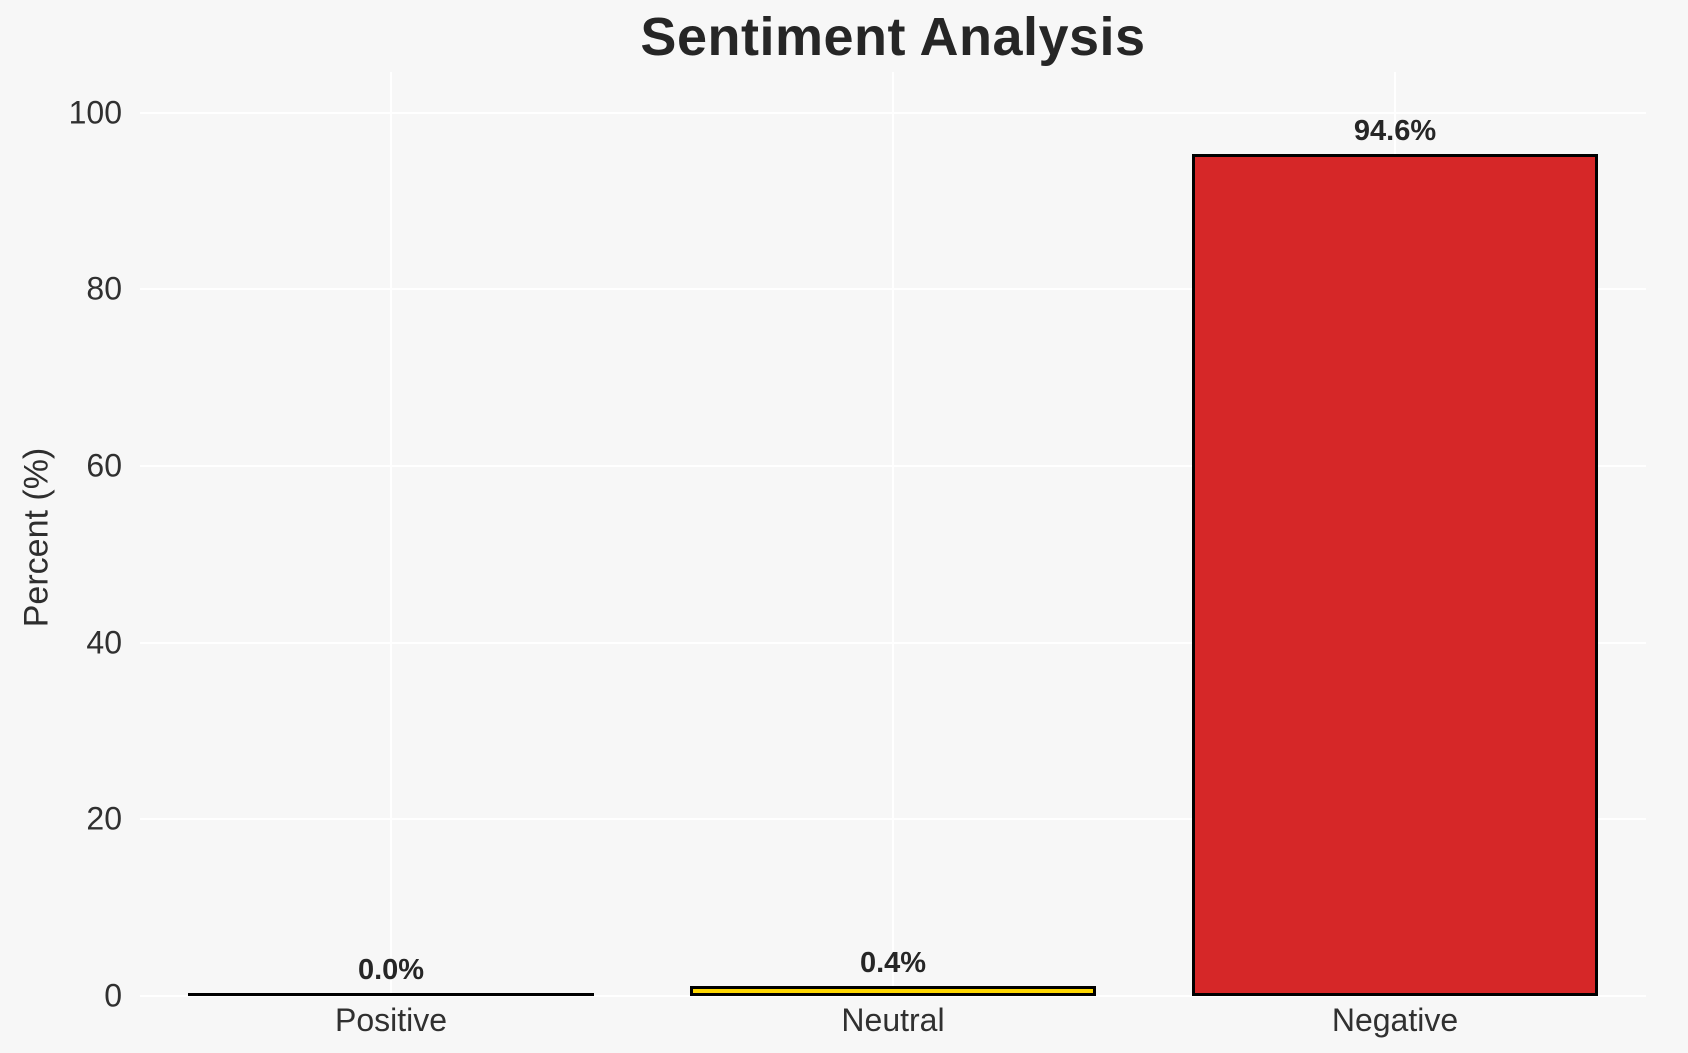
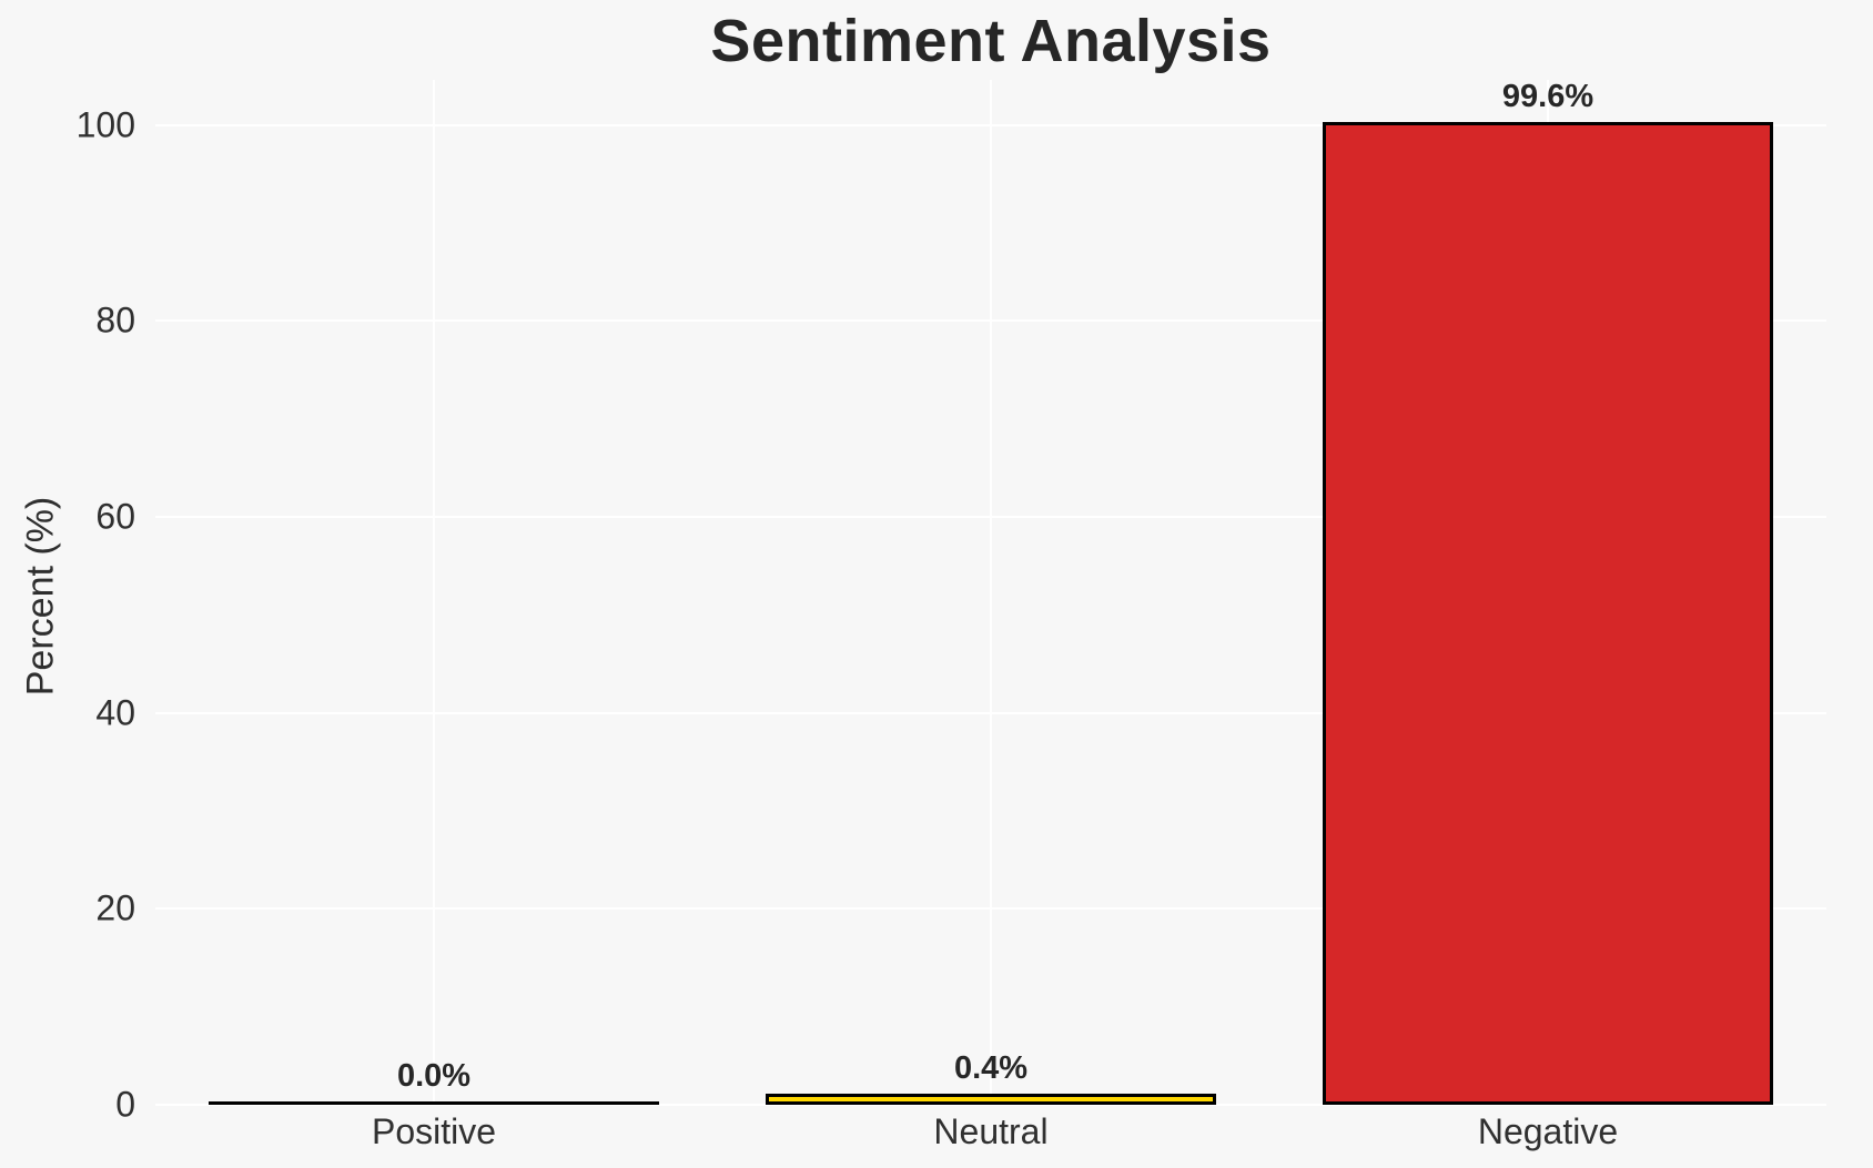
Negative: 94.6% -> 99.6%
